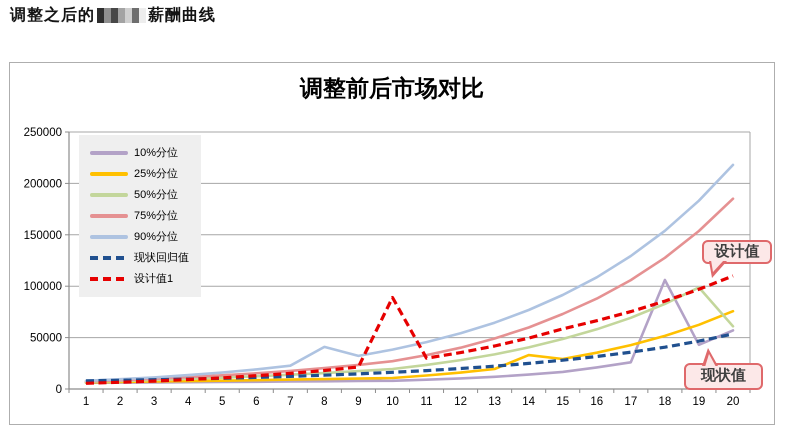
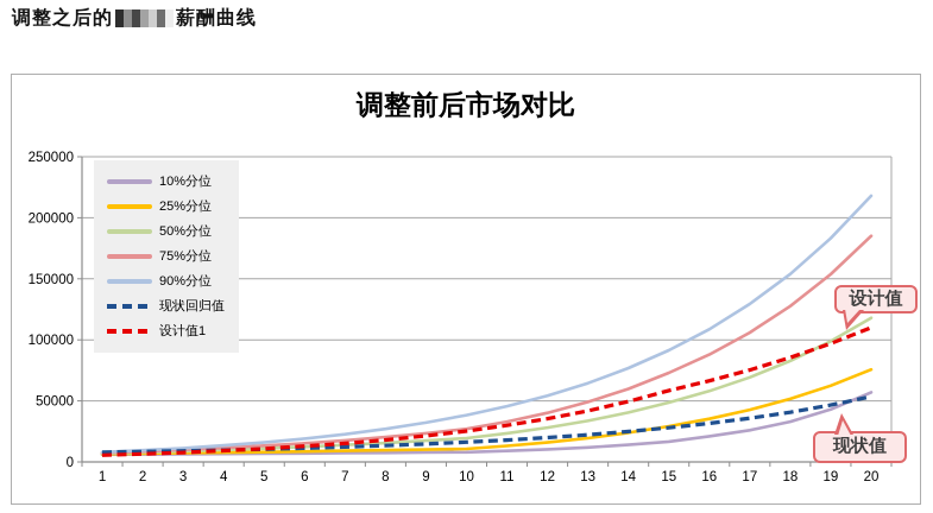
90%分位/8: 41000 -> 27000
设计值1/10: 89000 -> 25000
25%分位/14: 33000 -> 24000
10%分位/18: 106000 -> 33000
50%分位/20: 61000 -> 118000
